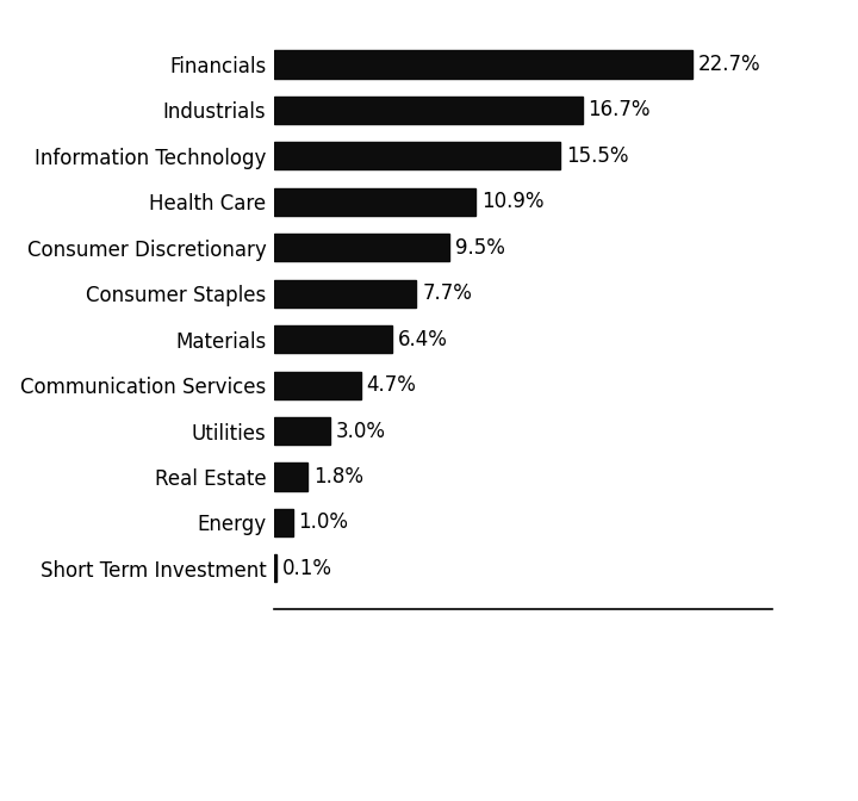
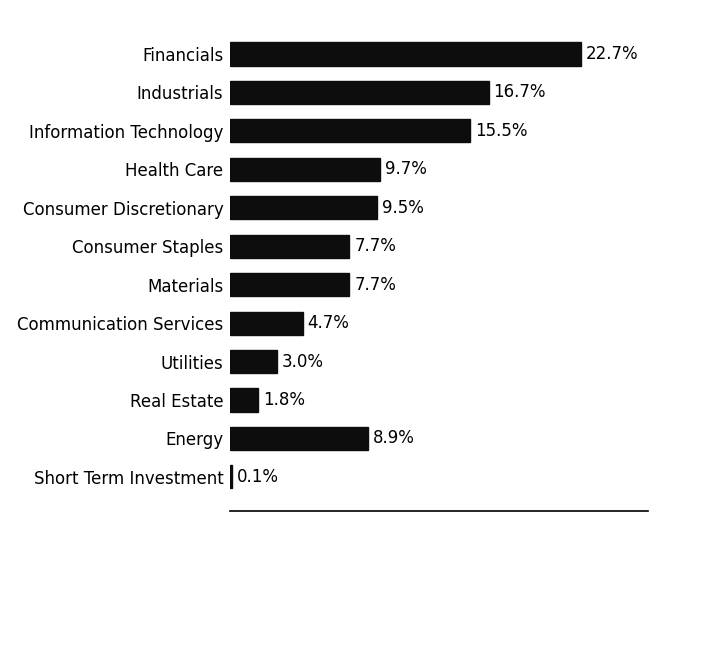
Health Care: 10.9% -> 9.7%
Materials: 6.4% -> 7.7%
Energy: 1.0% -> 8.9%
